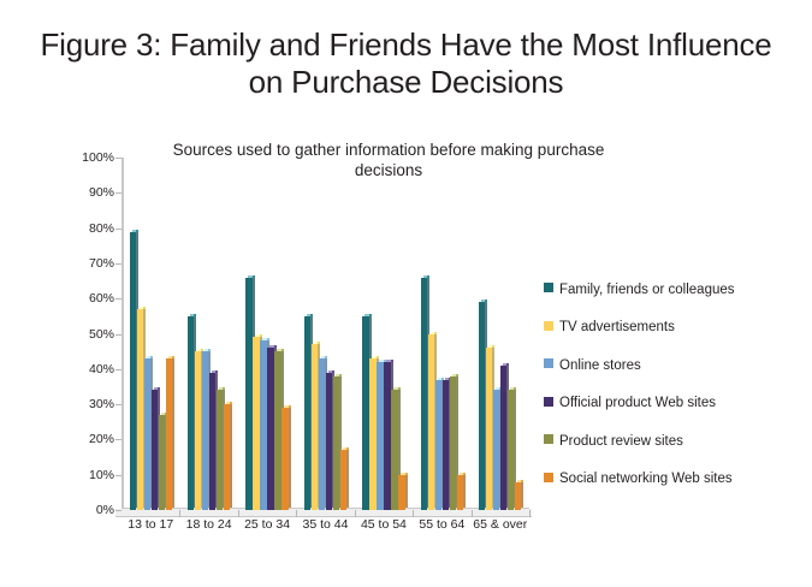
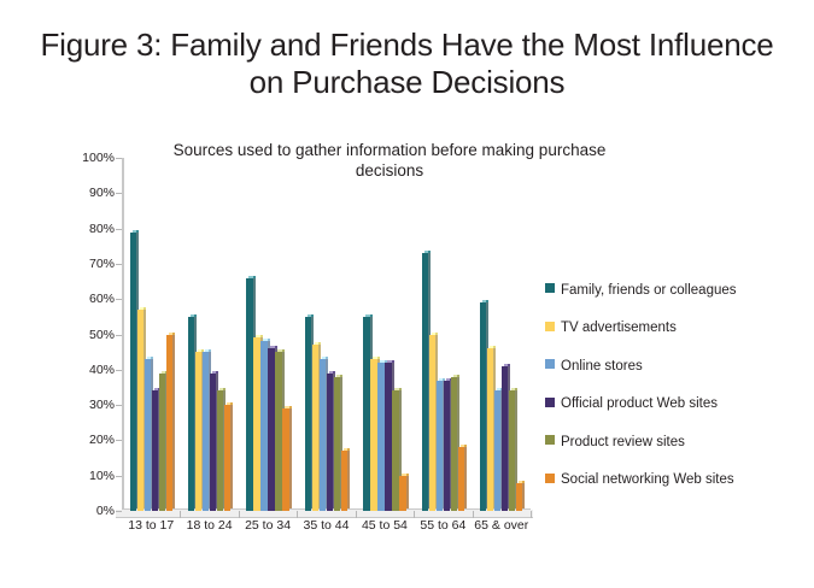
Product review sites/13 to 17: 27% -> 39%
Social networking Web sites/13 to 17: 43% -> 50%
Family, friends or colleagues/55 to 64: 66% -> 73%
Social networking Web sites/55 to 64: 10% -> 18%
